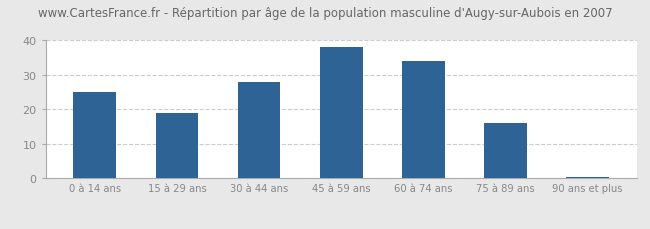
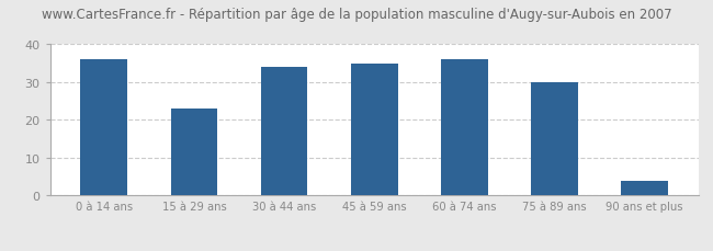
0 à 14 ans: 25.0 -> 36.0
15 à 29 ans: 19.0 -> 23.0
30 à 44 ans: 28.0 -> 34.0
45 à 59 ans: 38.0 -> 35.0
60 à 74 ans: 34.0 -> 36.0
75 à 89 ans: 16.0 -> 30.0
90 ans et plus: 0.5 -> 4.0
